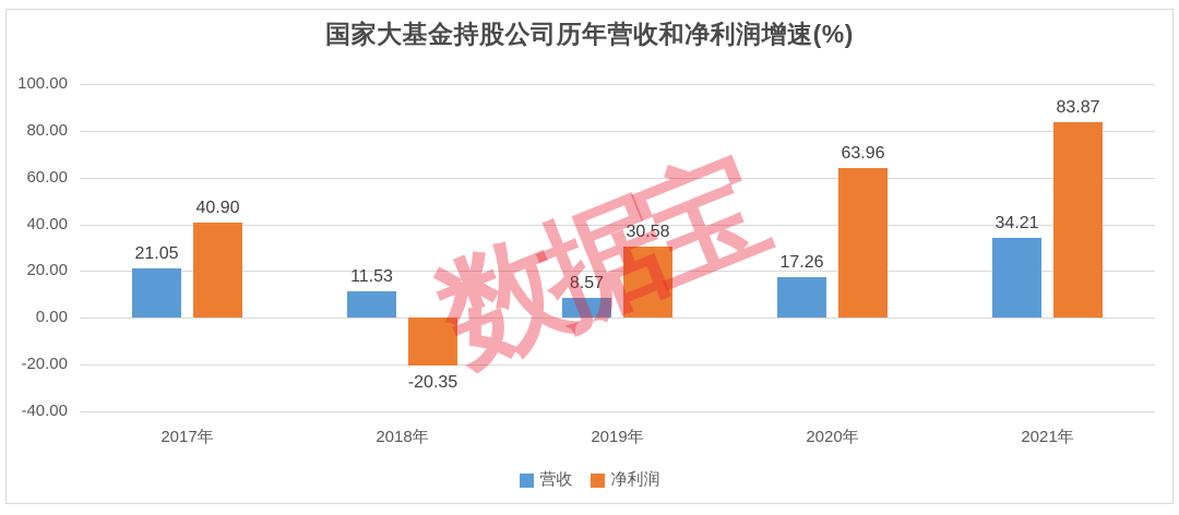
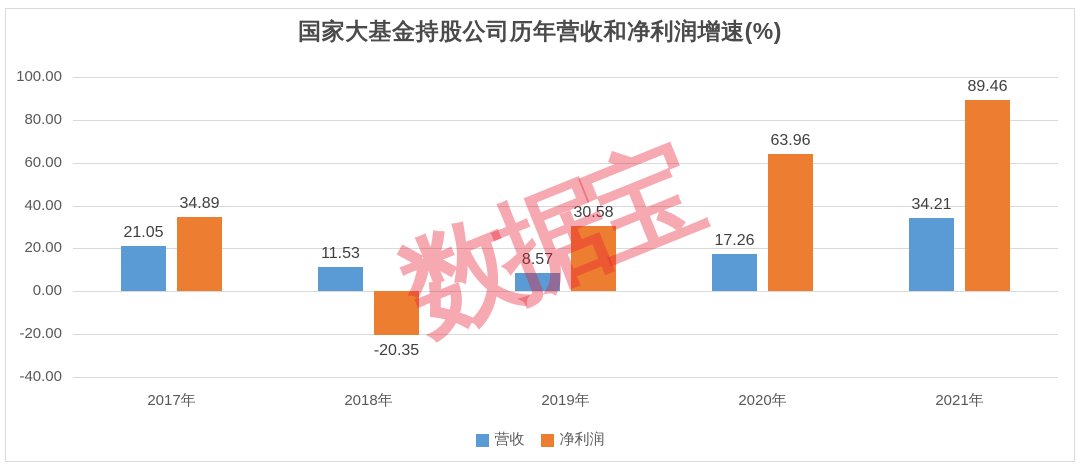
净利润/2017年: 40.90 -> 34.89
净利润/2021年: 83.87 -> 89.46
